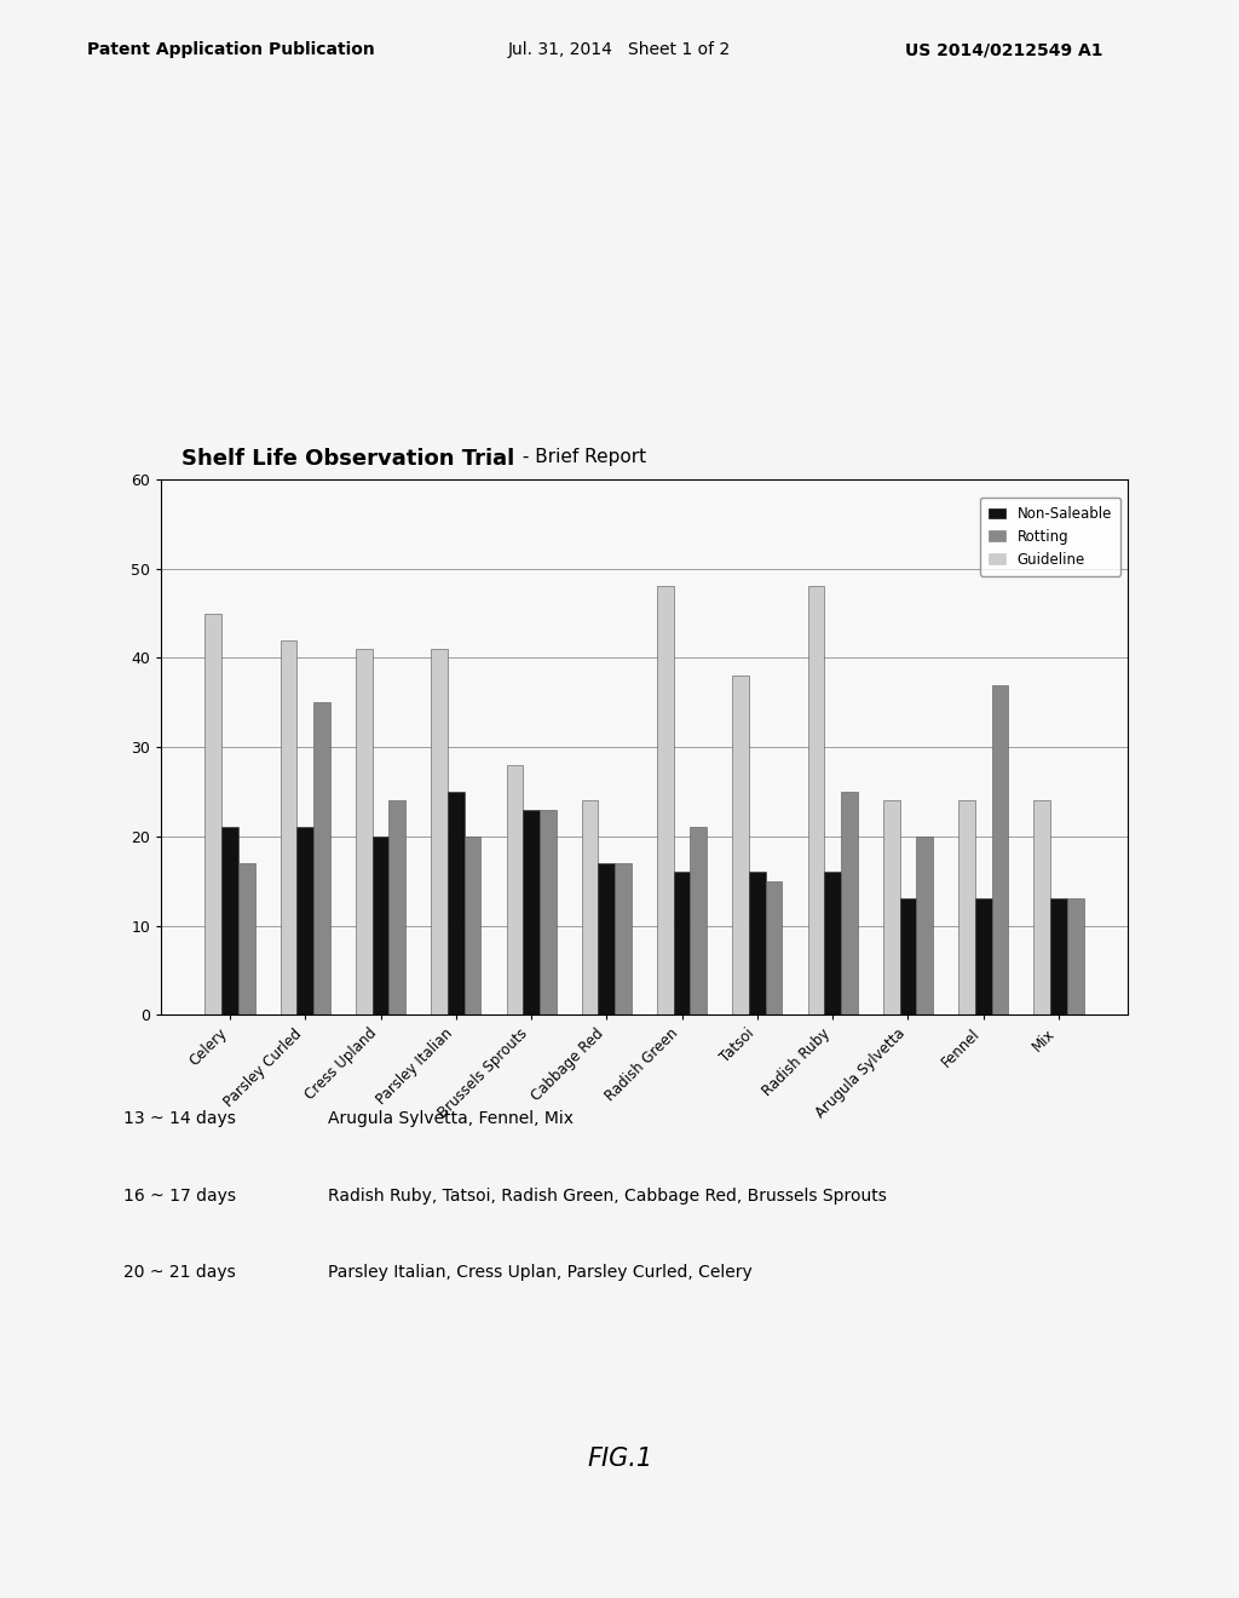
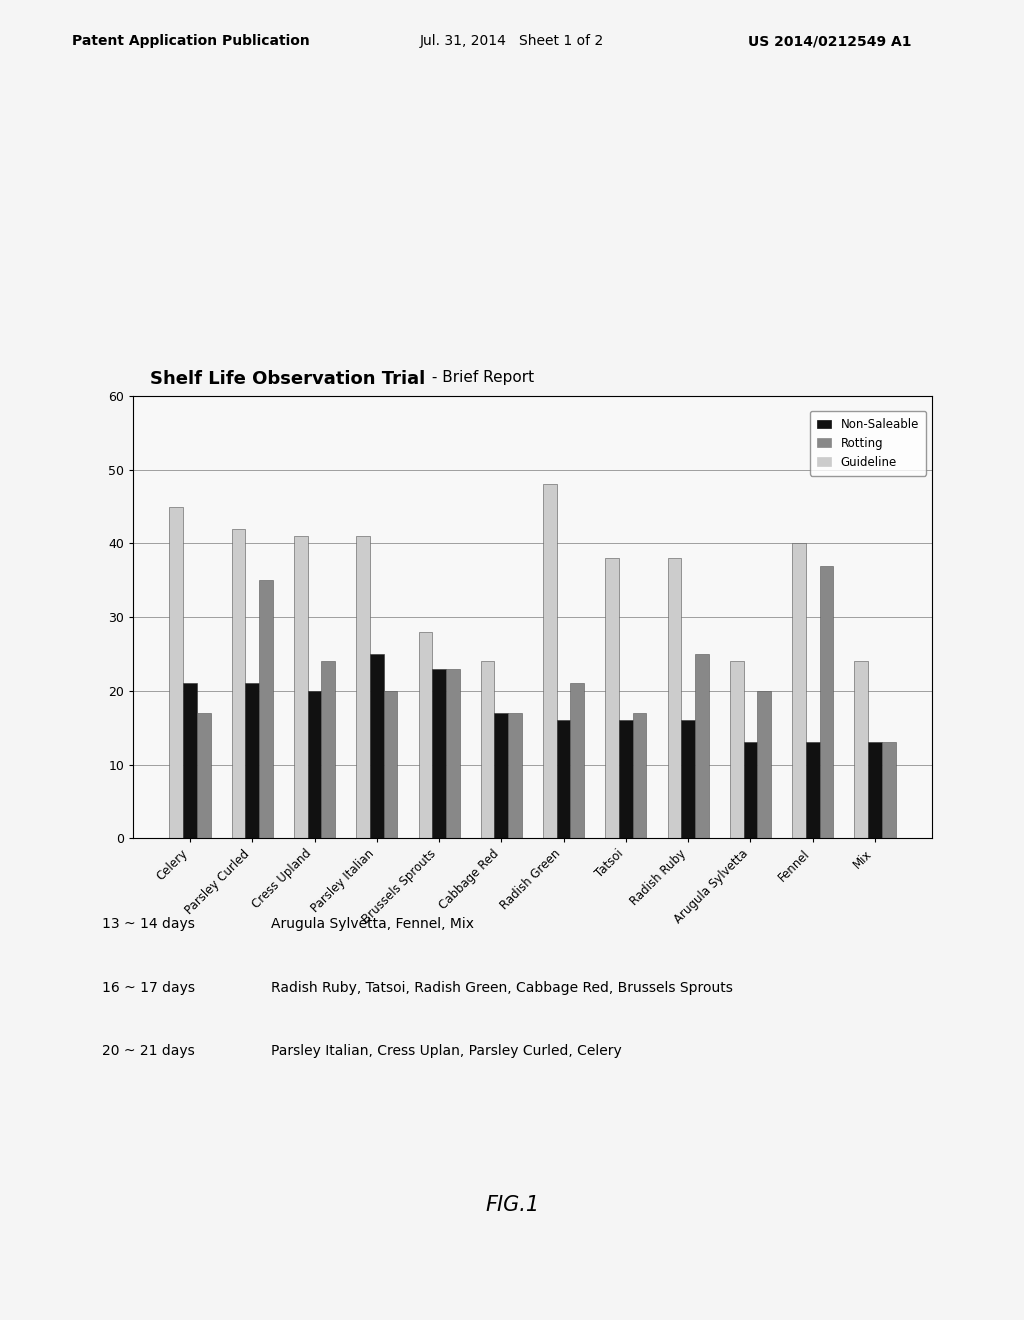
Rotting/Tatsoi: 15 -> 17
Guideline/Radish Ruby: 48 -> 38
Guideline/Fennel: 24 -> 40
